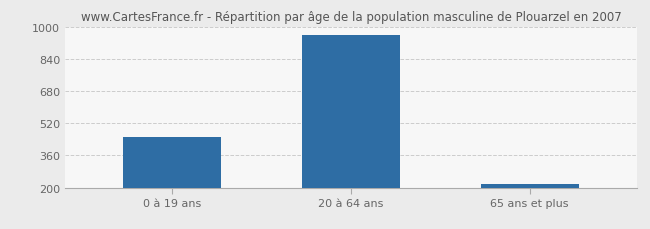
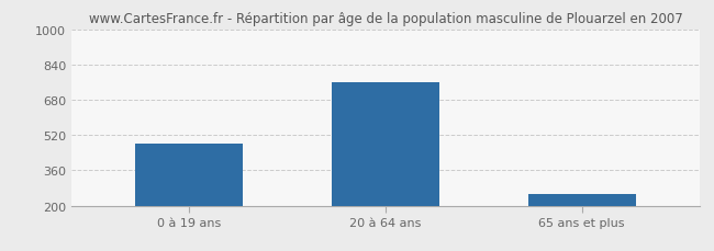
0 à 19 ans: 453 -> 480
20 à 64 ans: 956 -> 760
65 ans et plus: 220 -> 255
